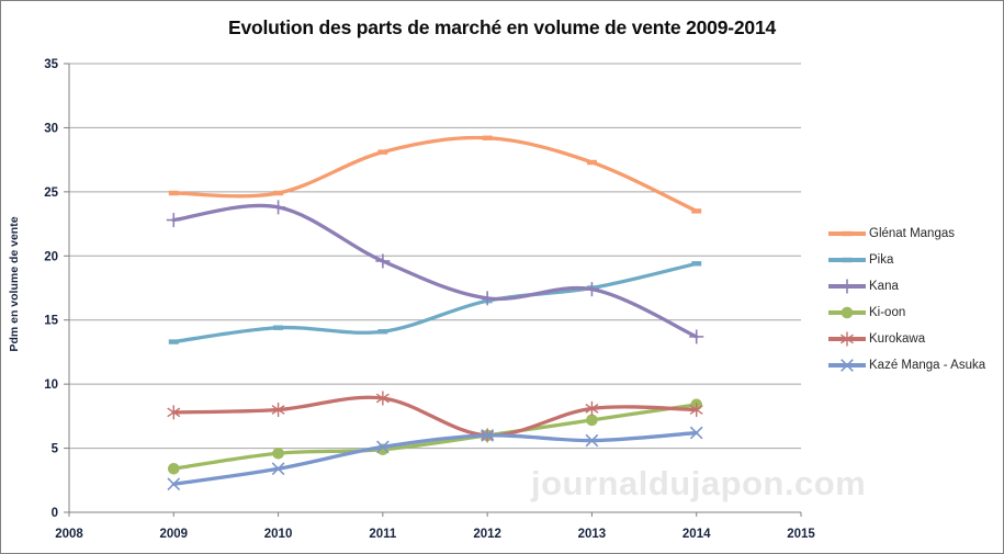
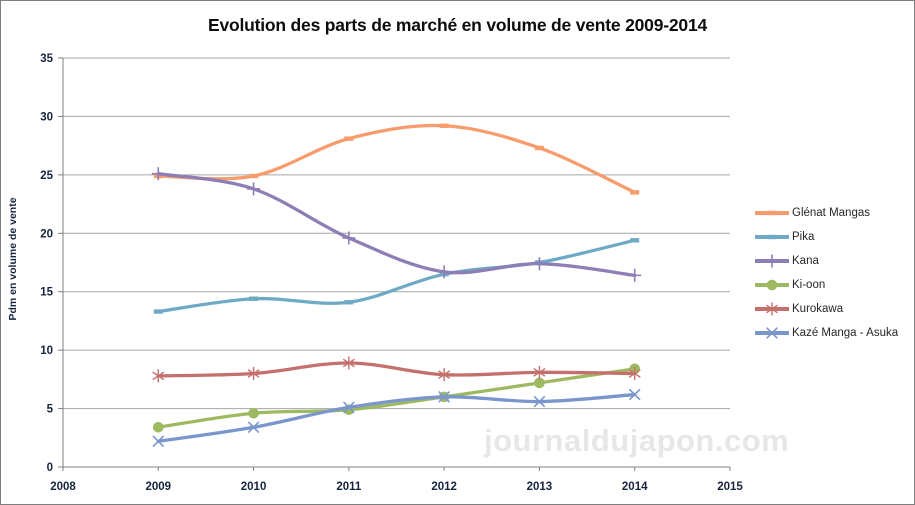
Kana/2009: 22.8 -> 25.1
Kurokawa/2012: 6.0 -> 7.9
Kana/2014: 13.7 -> 16.4
